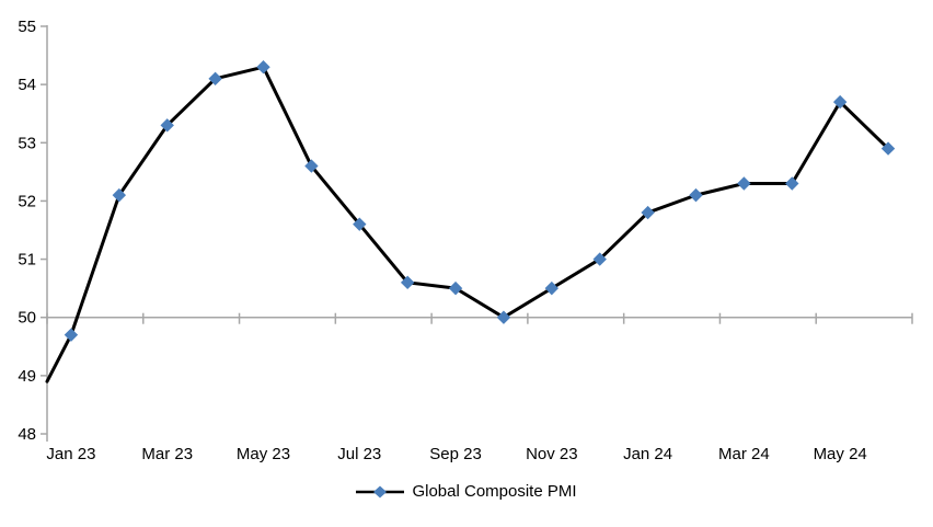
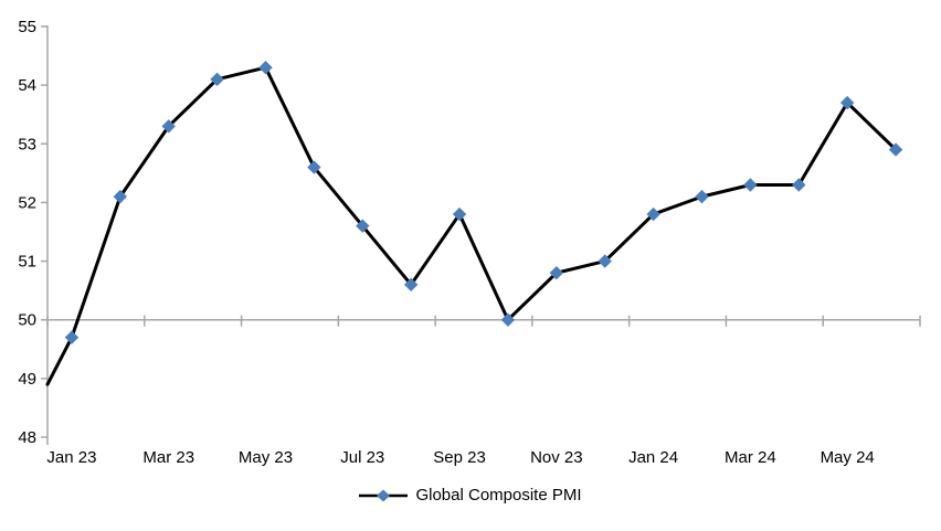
Sep 23: 50.5 -> 51.8
Nov 23: 50.5 -> 50.8
